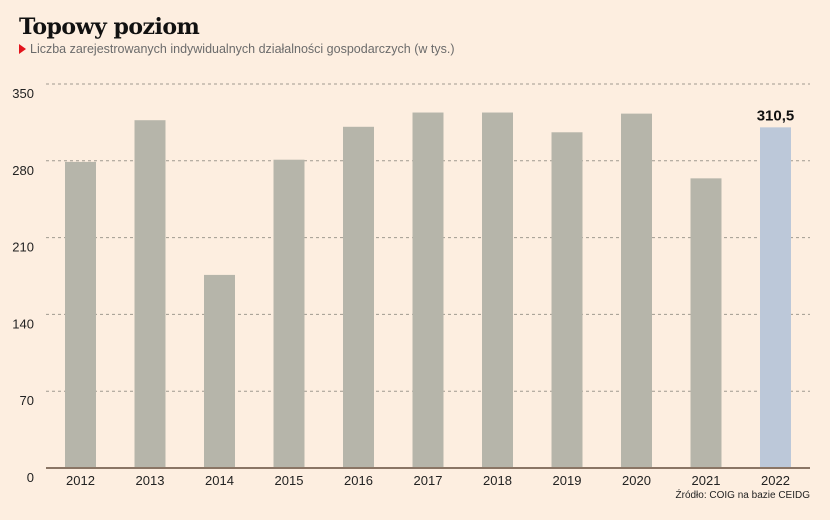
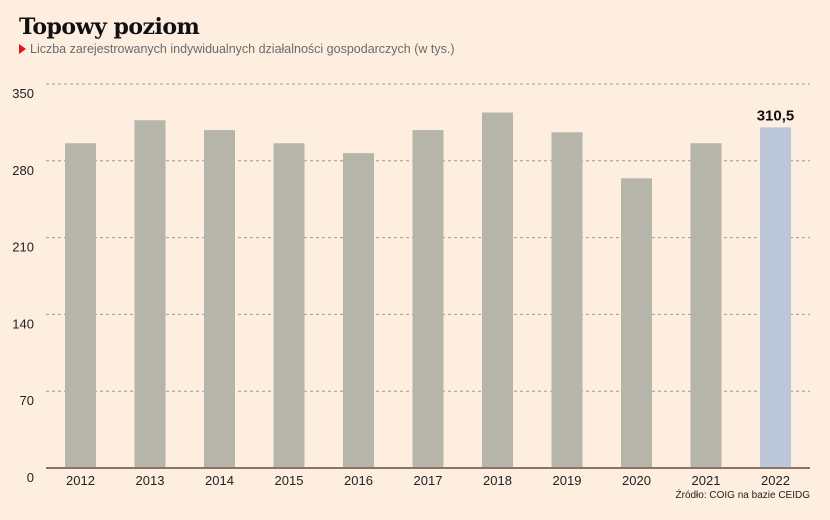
2012: 279 -> 296
2014: 176 -> 308
2015: 281 -> 296
2016: 311 -> 287
2017: 324 -> 308
2020: 323 -> 264
2021: 264 -> 296
